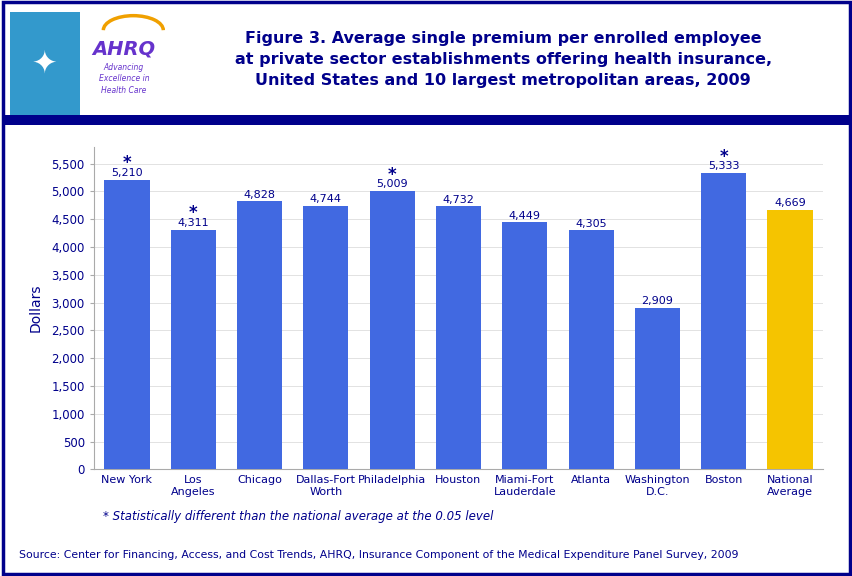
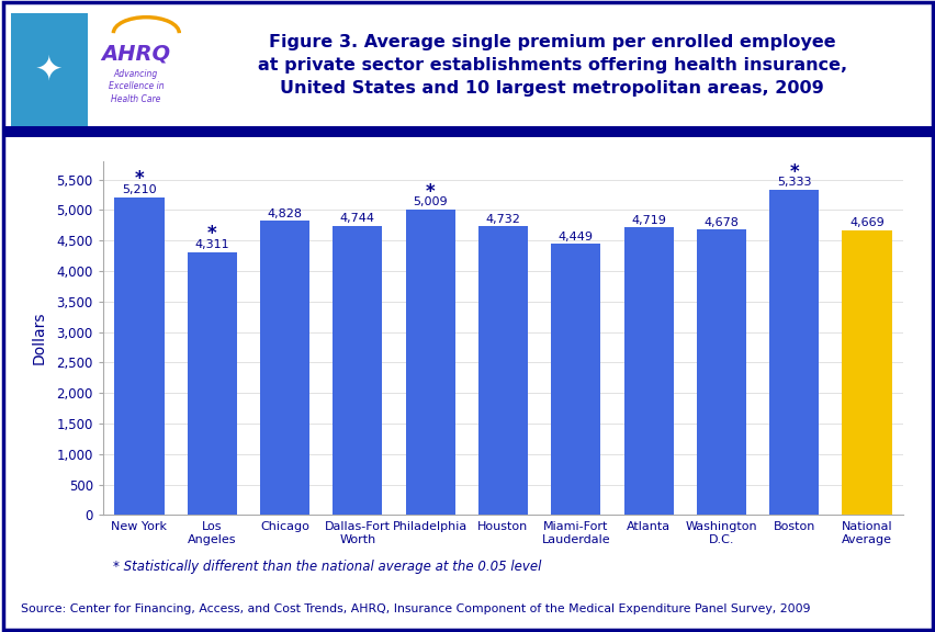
Atlanta: 4,305 -> 4,719
Washington D.C.: 2,909 -> 4,678
